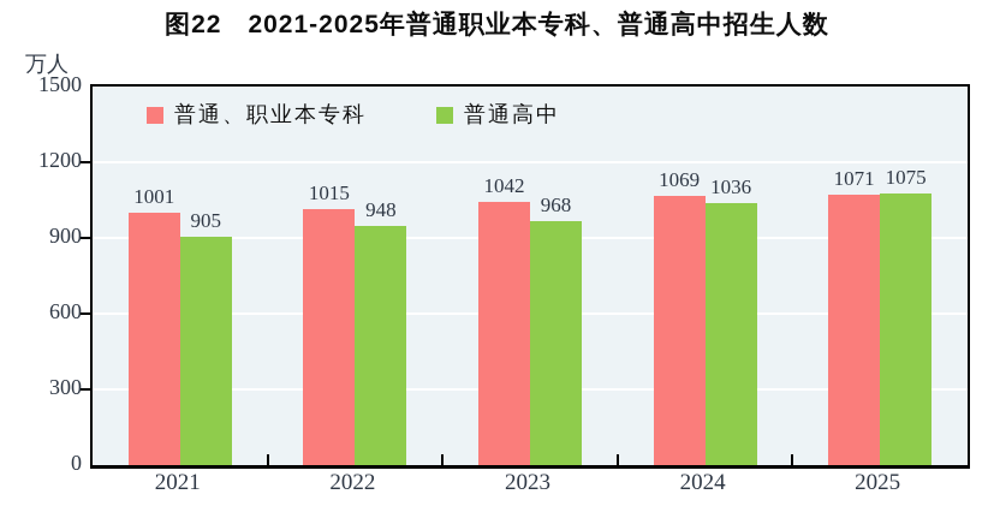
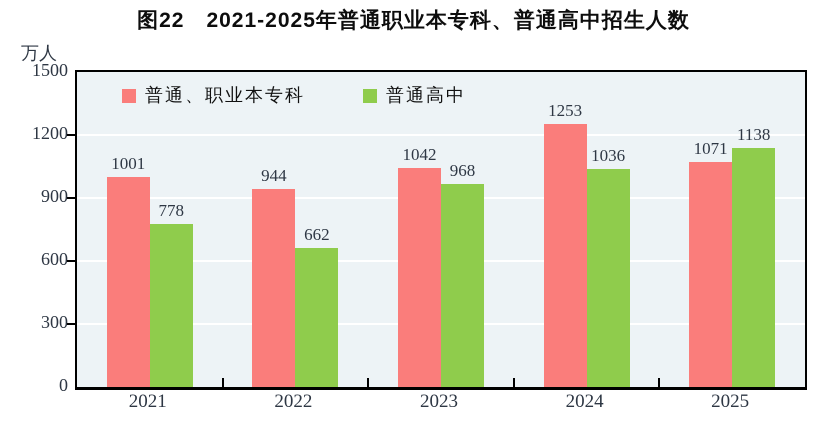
普通高中/2021: 905 -> 778
普通、职业本专科/2022: 1015 -> 944
普通高中/2022: 948 -> 662
普通、职业本专科/2024: 1069 -> 1253
普通高中/2025: 1075 -> 1138
